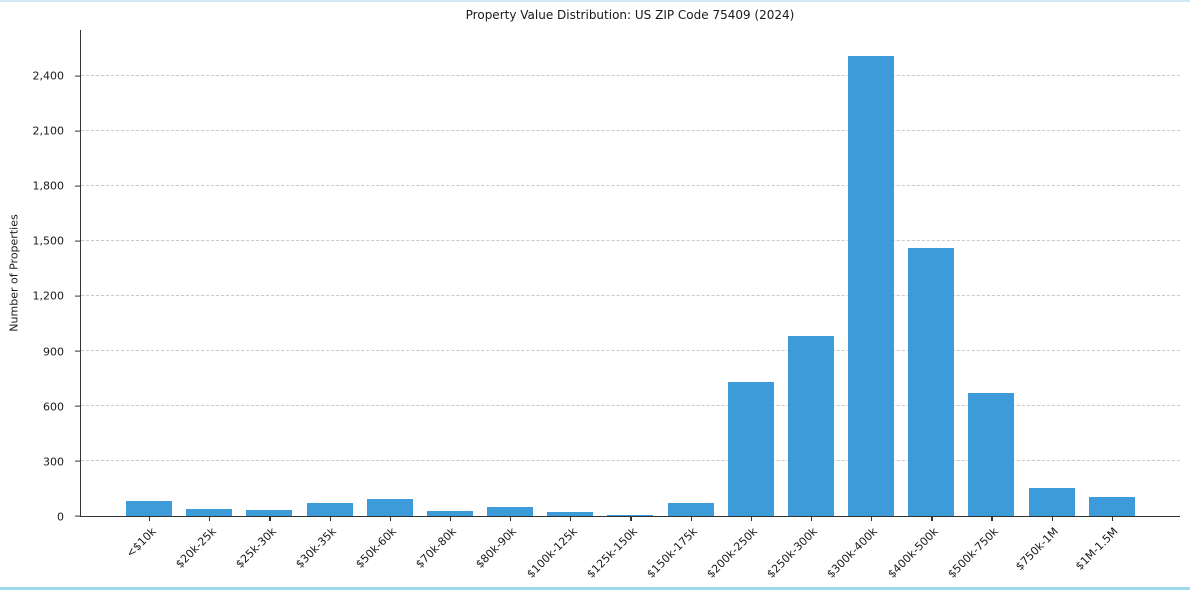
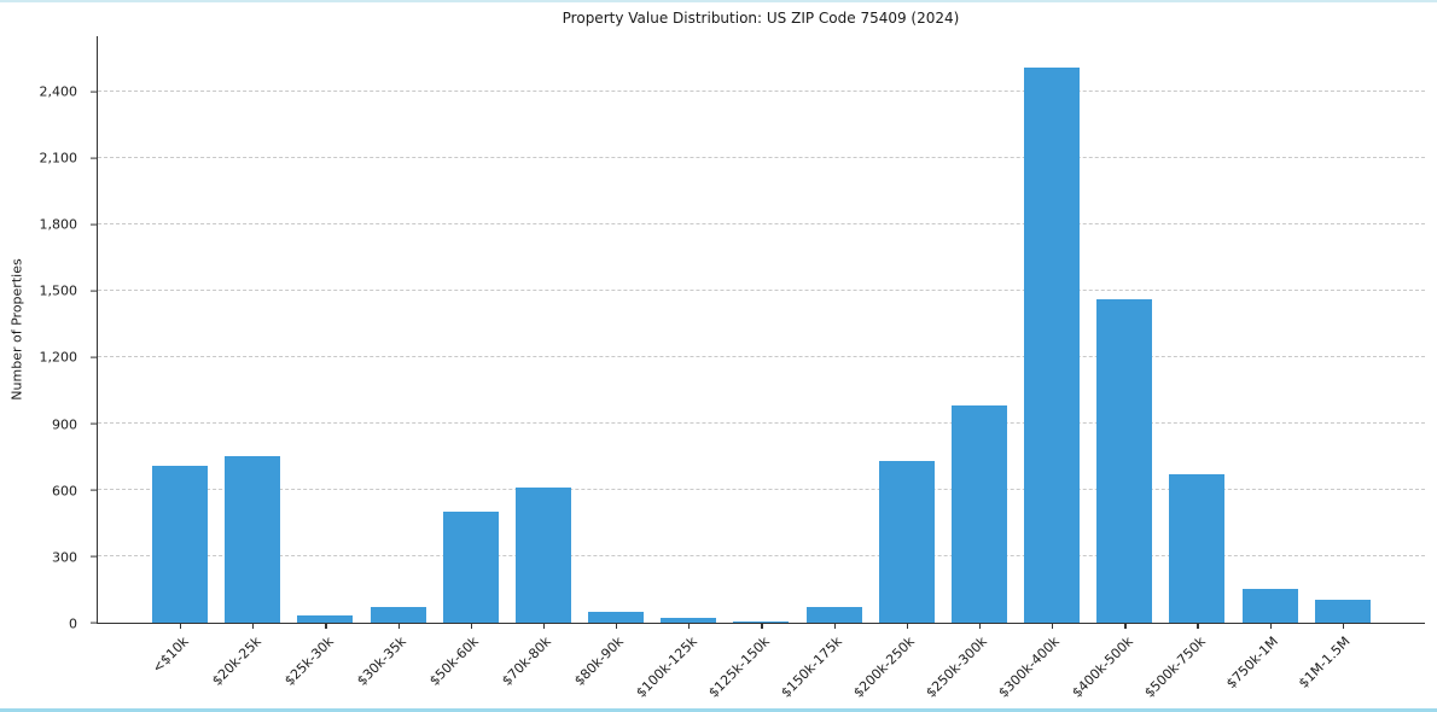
<$10k: 80 -> 710
$20k-25k: 40 -> 750
$50k-60k: 100 -> 500
$70k-80k: 30 -> 610
